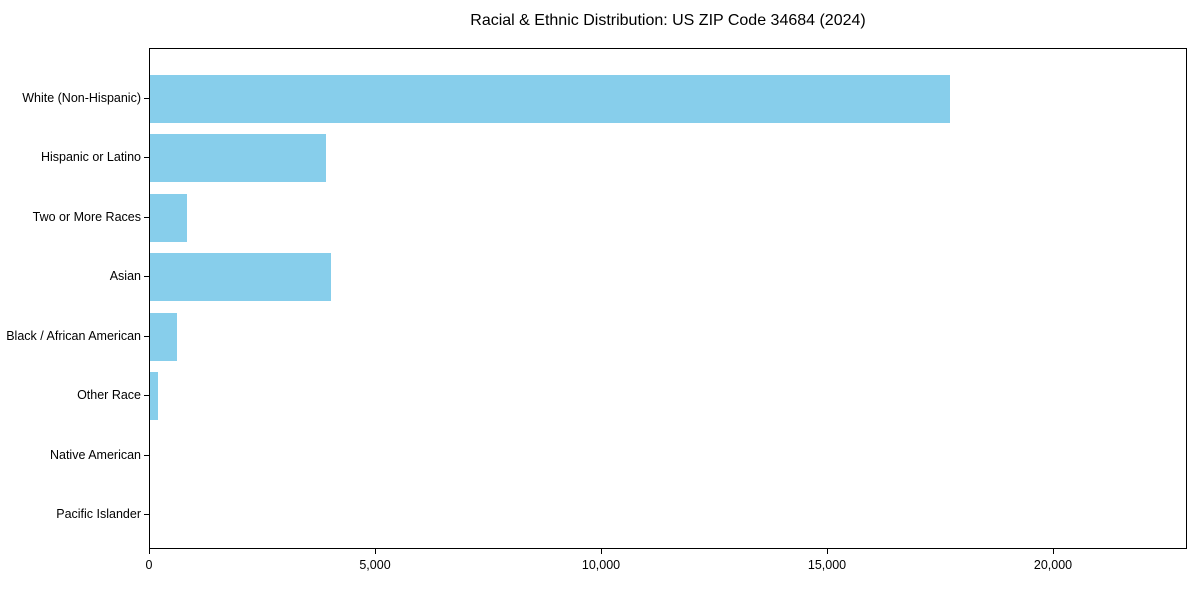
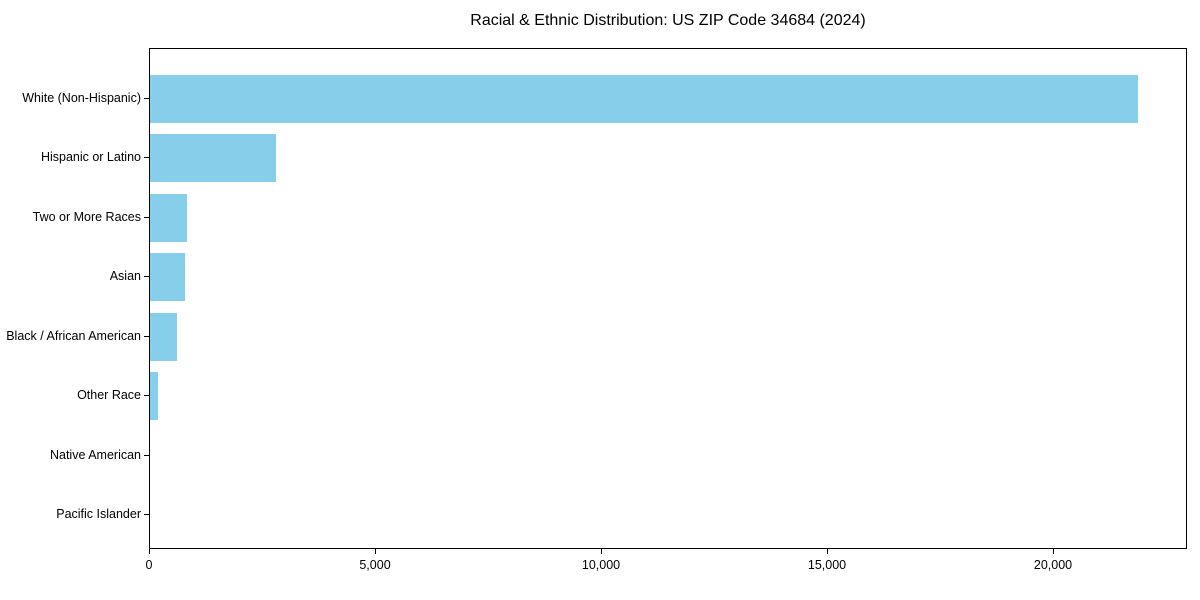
White (Non-Hispanic): 17700 -> 21800
Hispanic or Latino: 3900 -> 2800
Asian: 4000 -> 800
